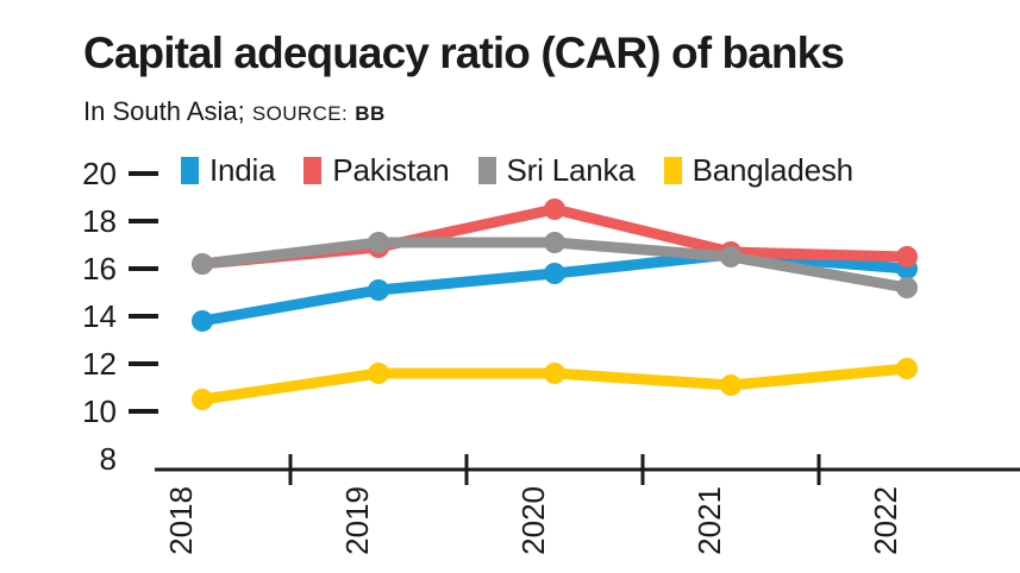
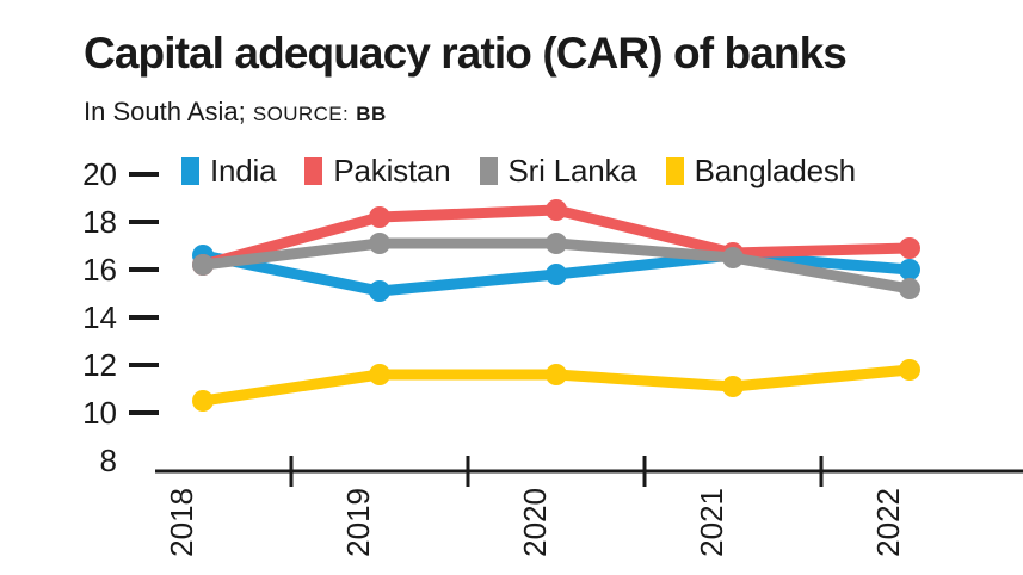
India/2018: 13.8 -> 16.6
Pakistan/2019: 16.9 -> 18.2
Pakistan/2022: 16.5 -> 16.9
